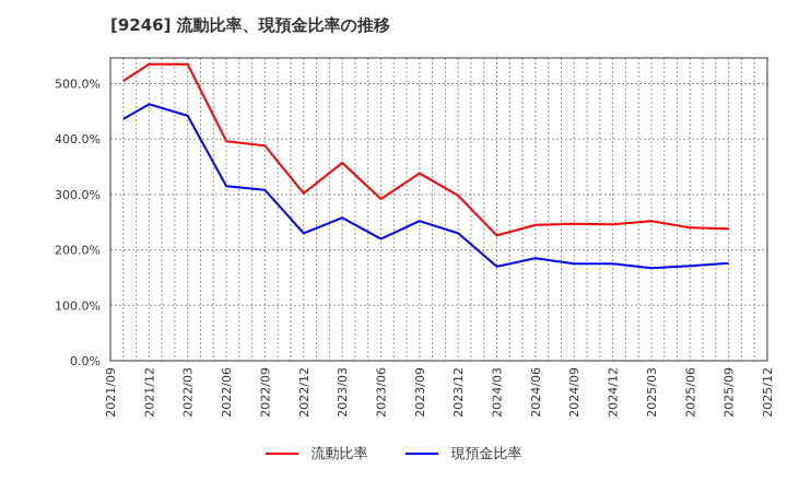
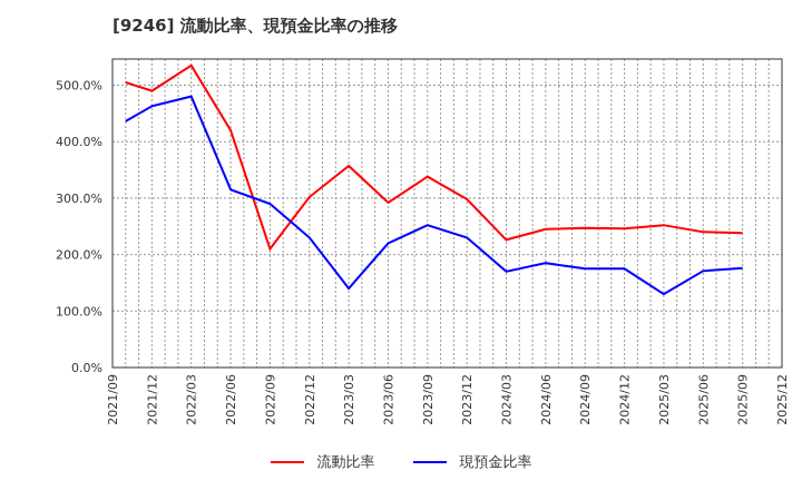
流動比率/2021/12: 540% -> 490%
現預金比率/2022/03: 440% -> 480%
流動比率/2022/06: 400% -> 420%
流動比率/2022/09: 390% -> 210%
現預金比率/2022/09: 310% -> 290%
現預金比率/2023/03: 260% -> 140%
現預金比率/2025/03: 170% -> 130%
